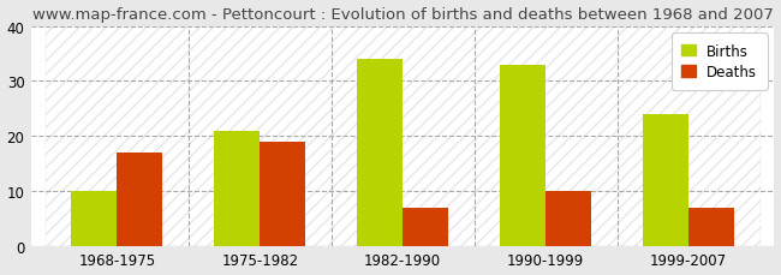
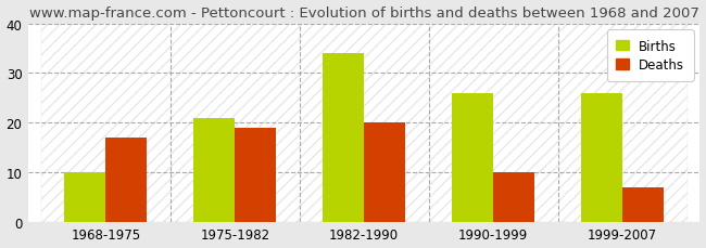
Deaths/1982-1990: 7 -> 20
Births/1990-1999: 33 -> 26
Births/1999-2007: 24 -> 26
